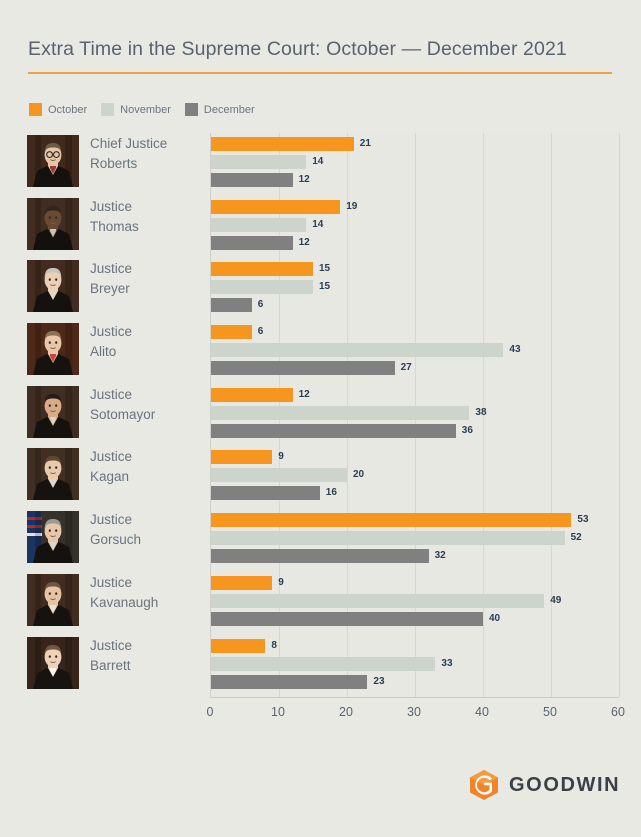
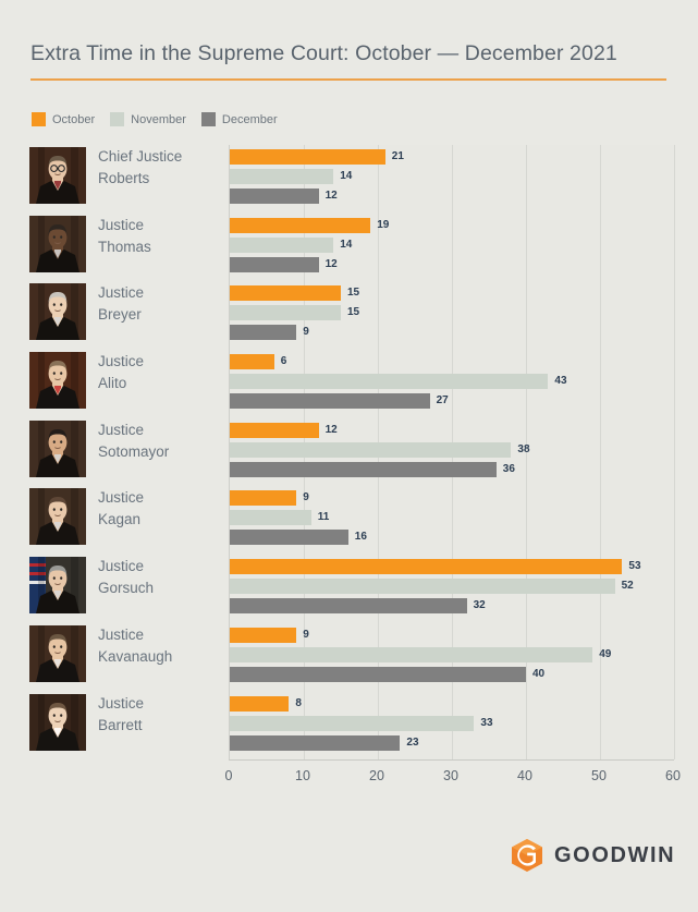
December/Justice Breyer: 6 -> 9
November/Justice Kagan: 20 -> 11
